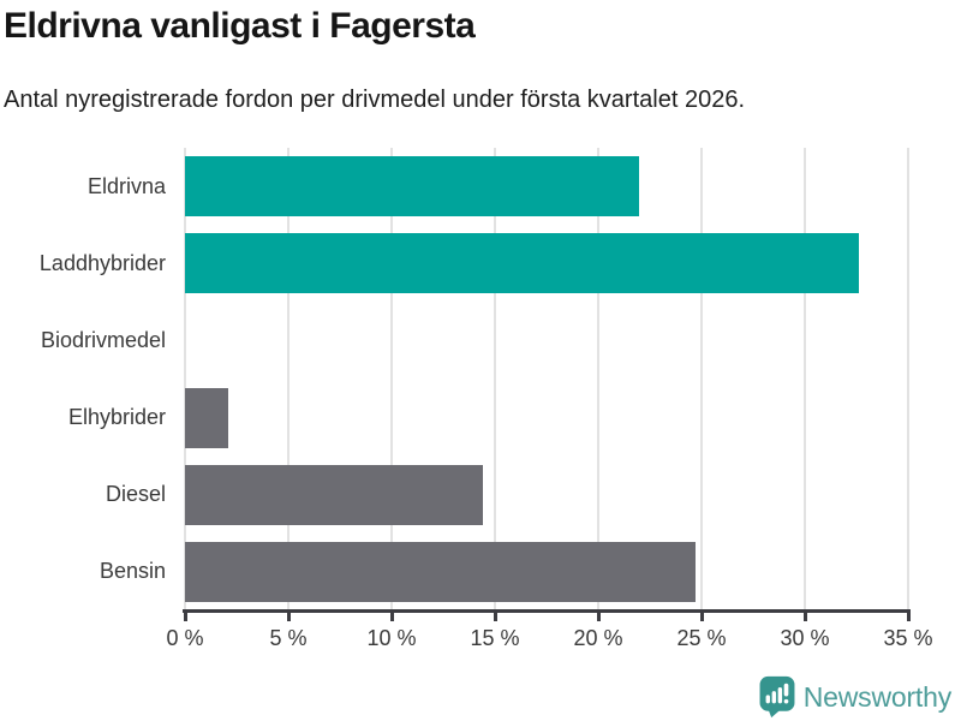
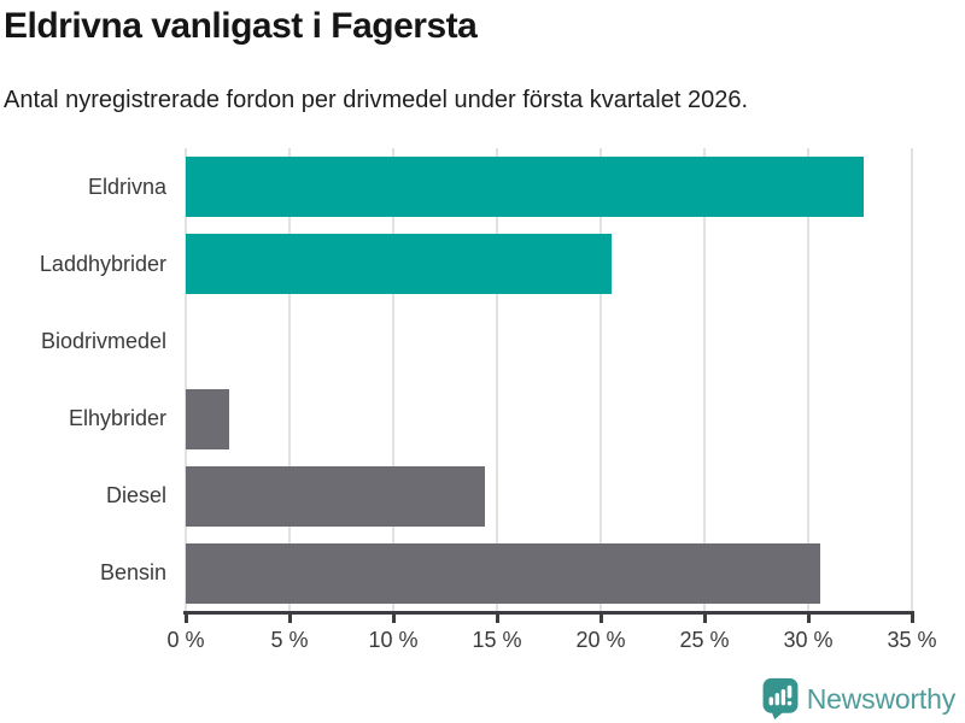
Eldrivna: 22.0% -> 32.7%
Laddhybrider: 32.6% -> 20.5%
Bensin: 24.7% -> 30.6%
